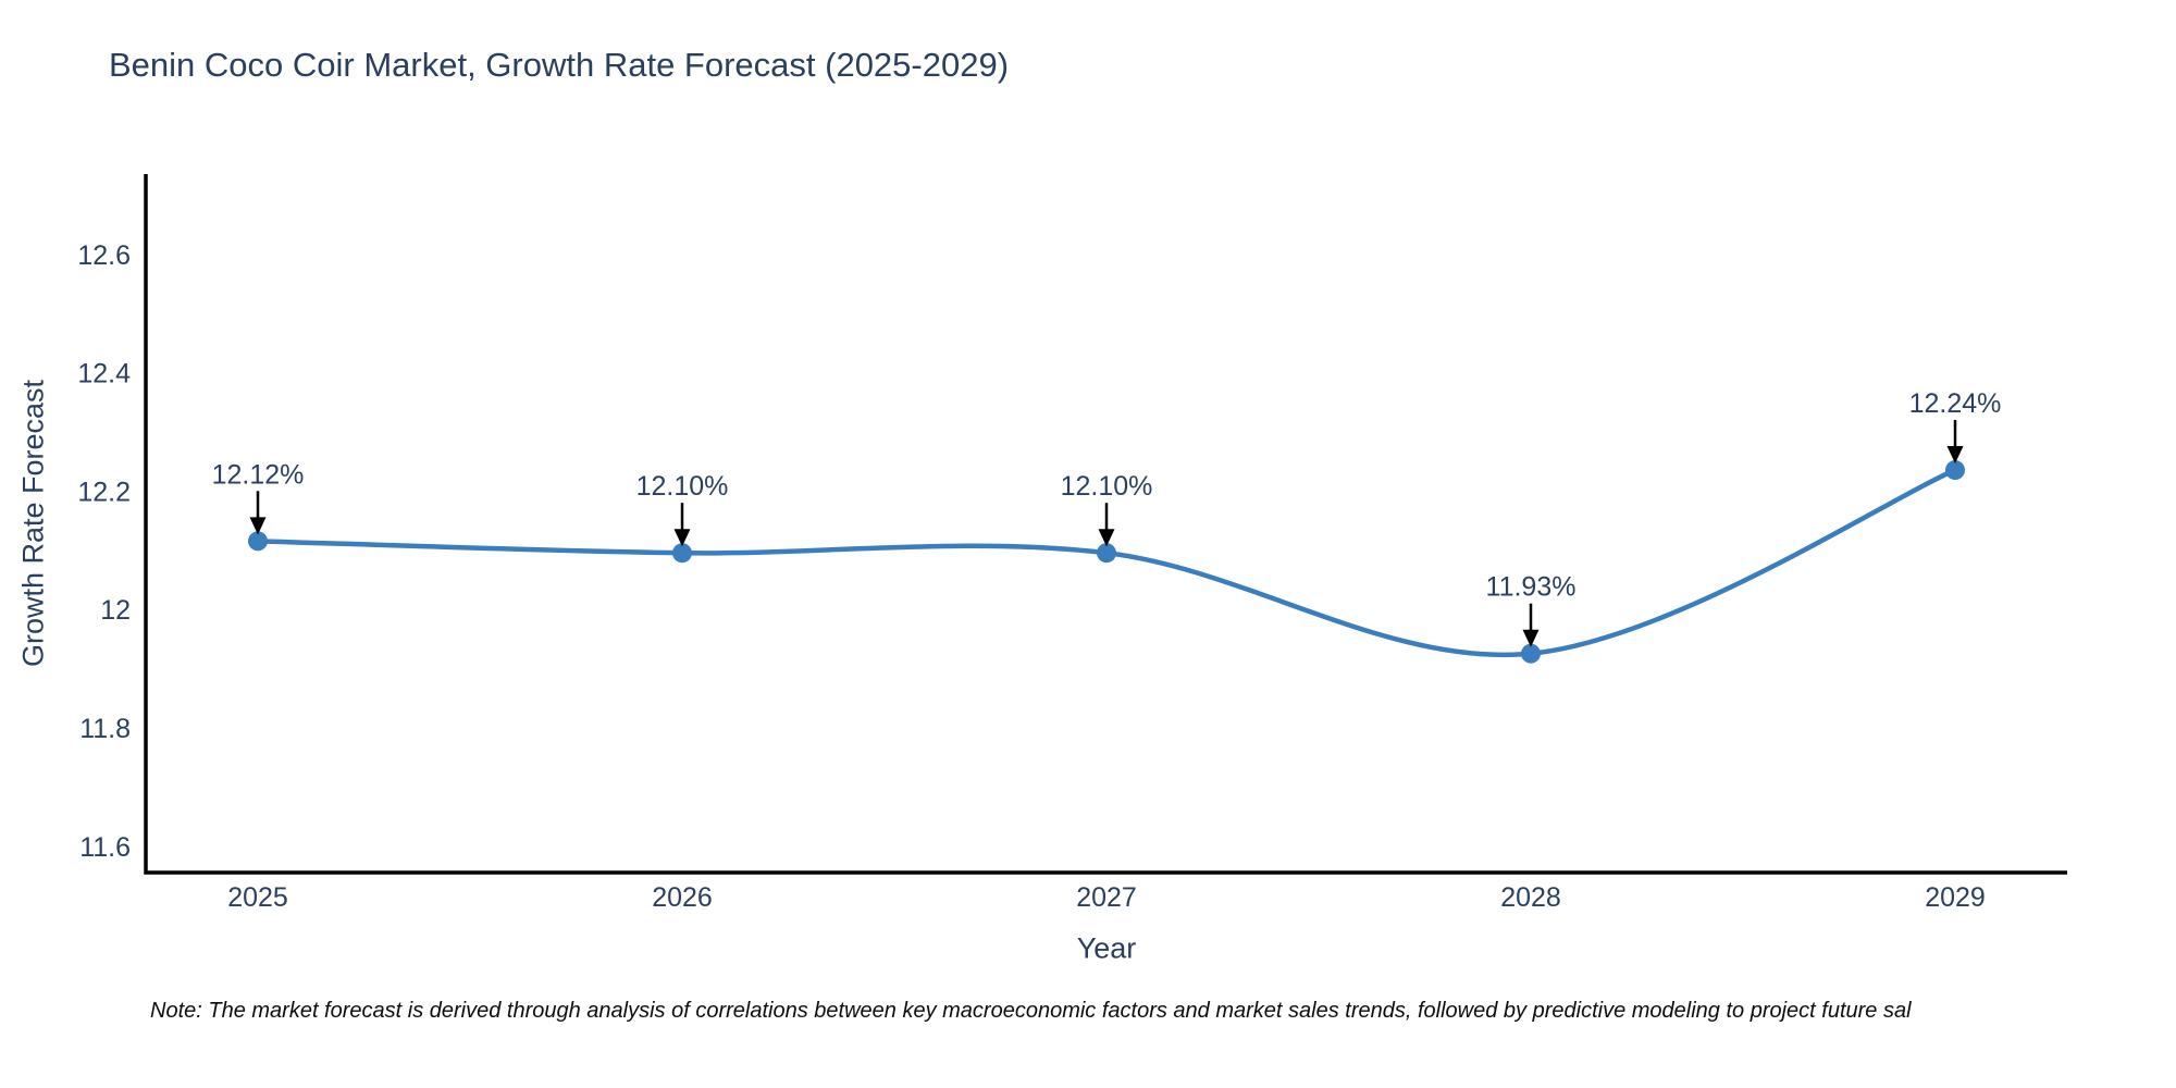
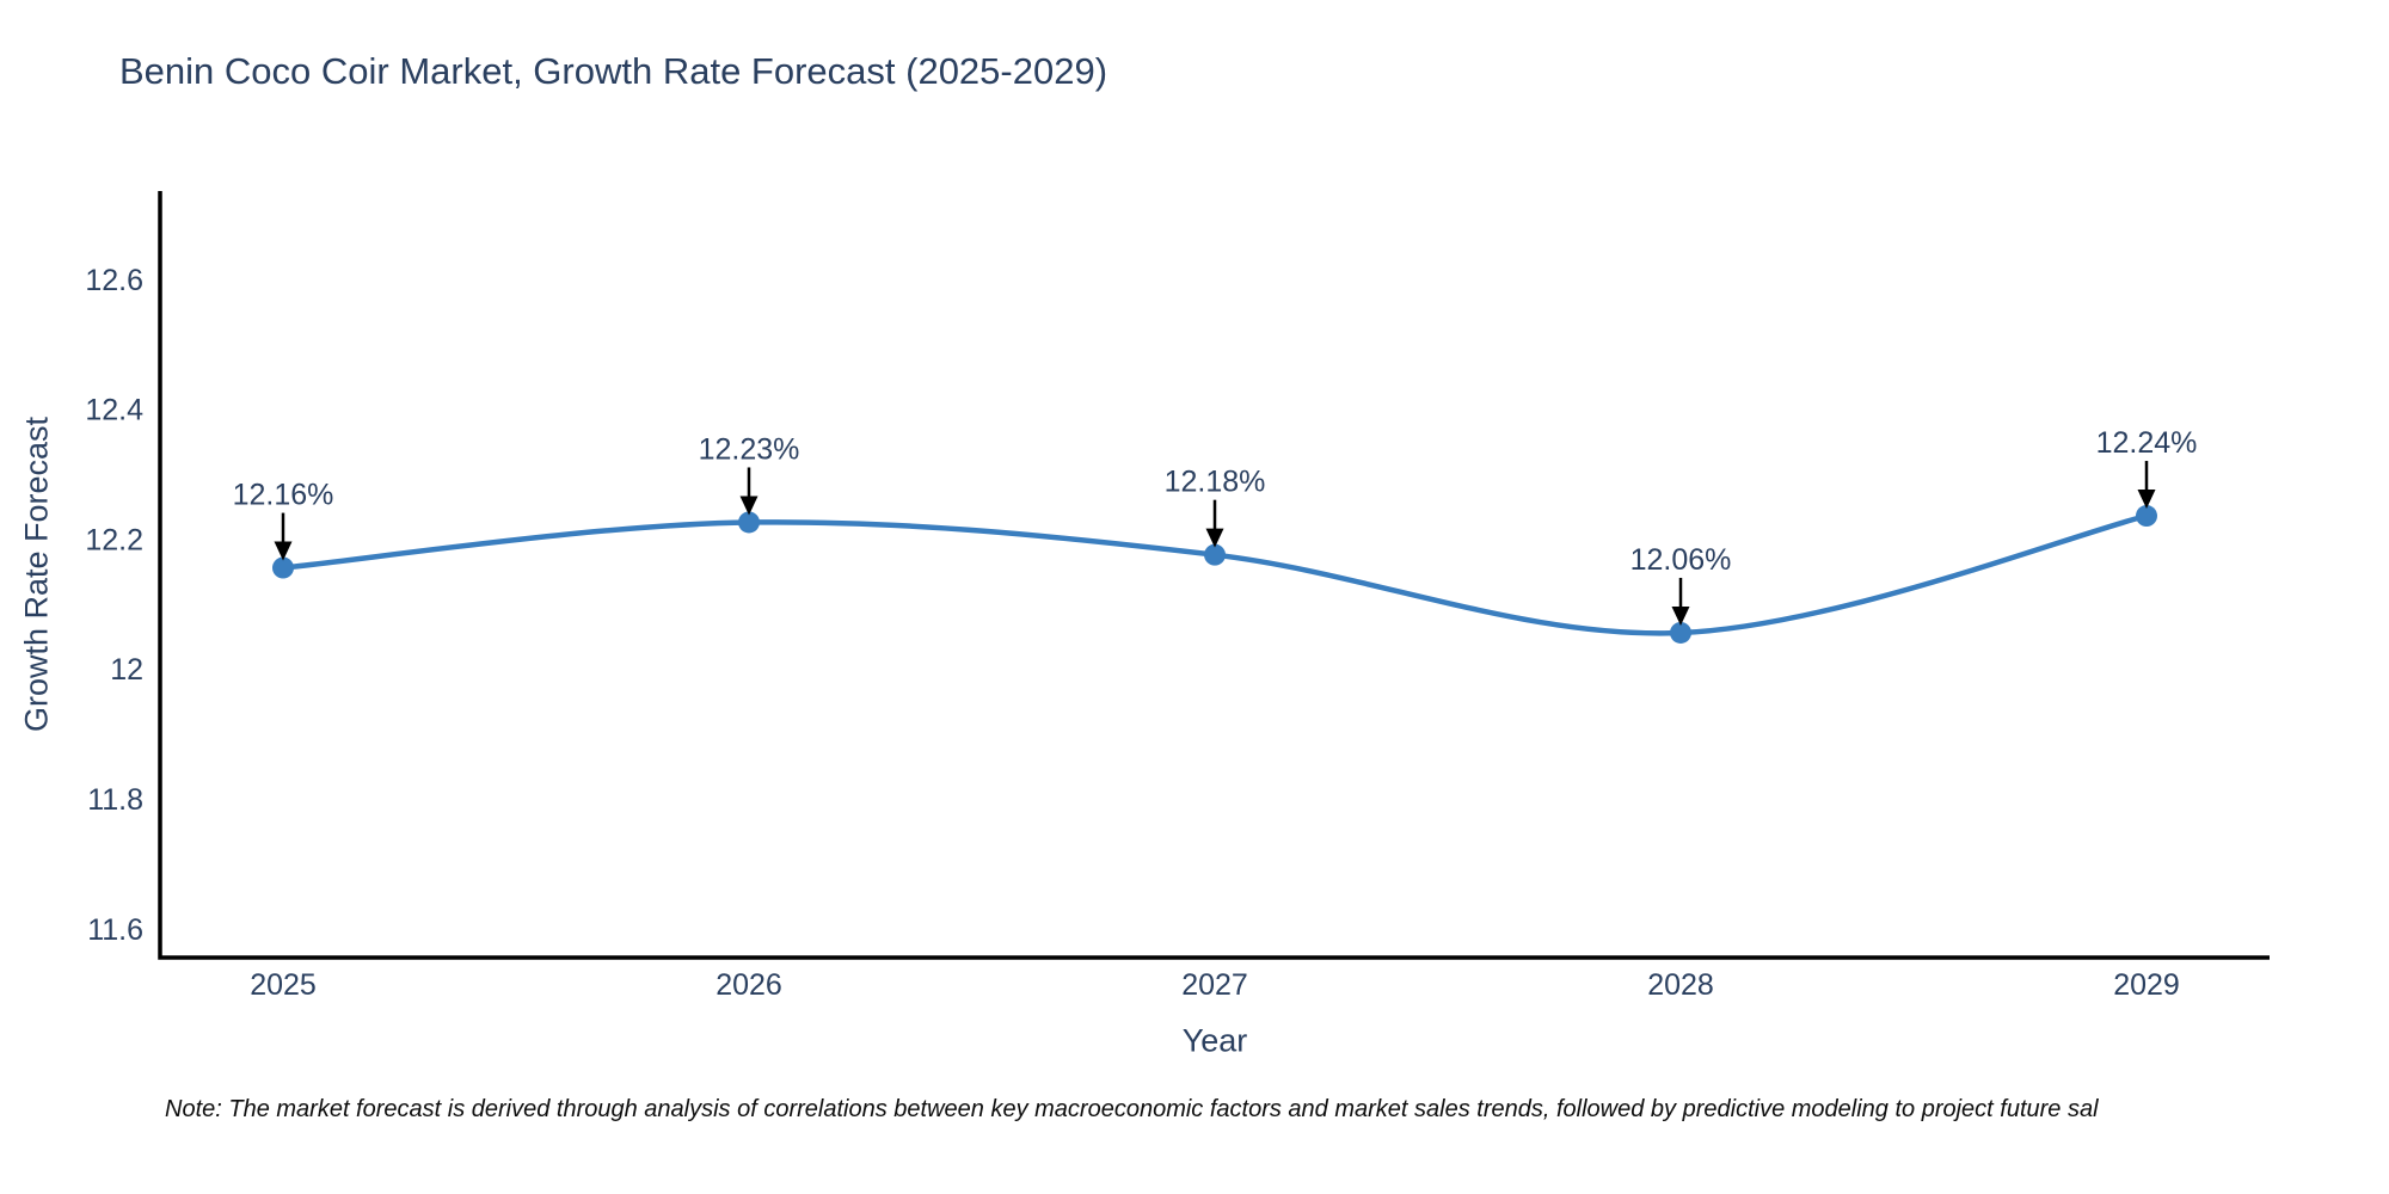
2025: 12.12% -> 12.16%
2026: 12.10% -> 12.23%
2027: 12.10% -> 12.18%
2028: 11.93% -> 12.06%
